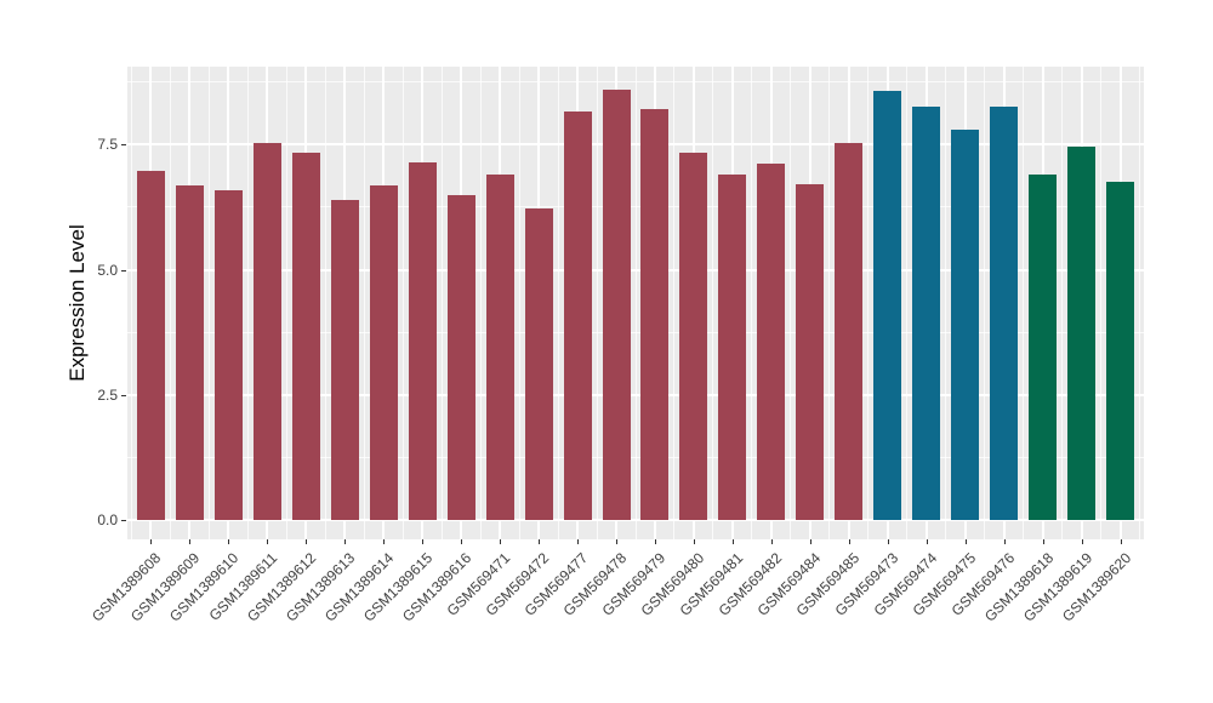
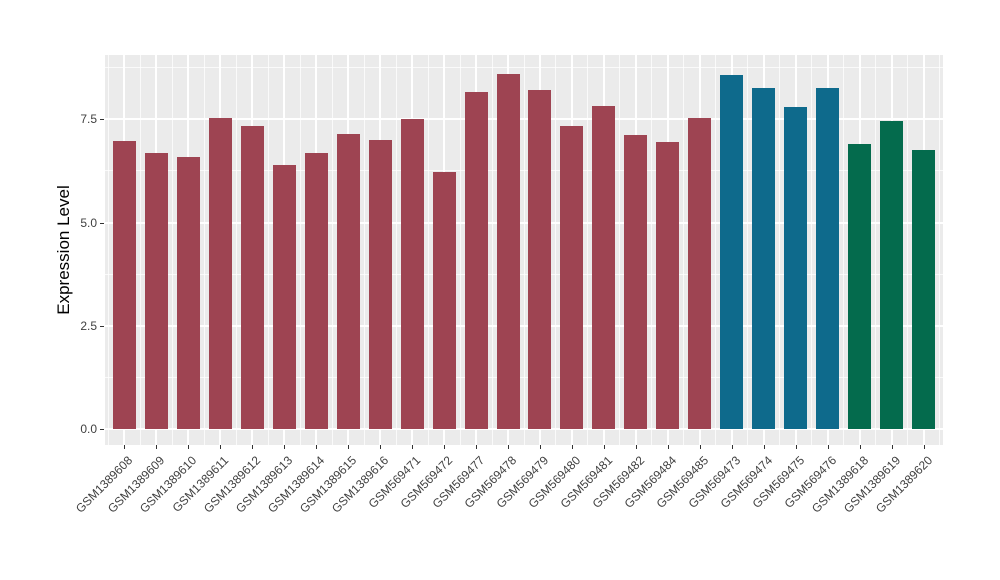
GSM1389616: 6.5 -> 7.0
GSM569471: 6.9 -> 7.5
GSM569481: 6.9 -> 7.8
GSM569484: 6.7 -> 6.9
